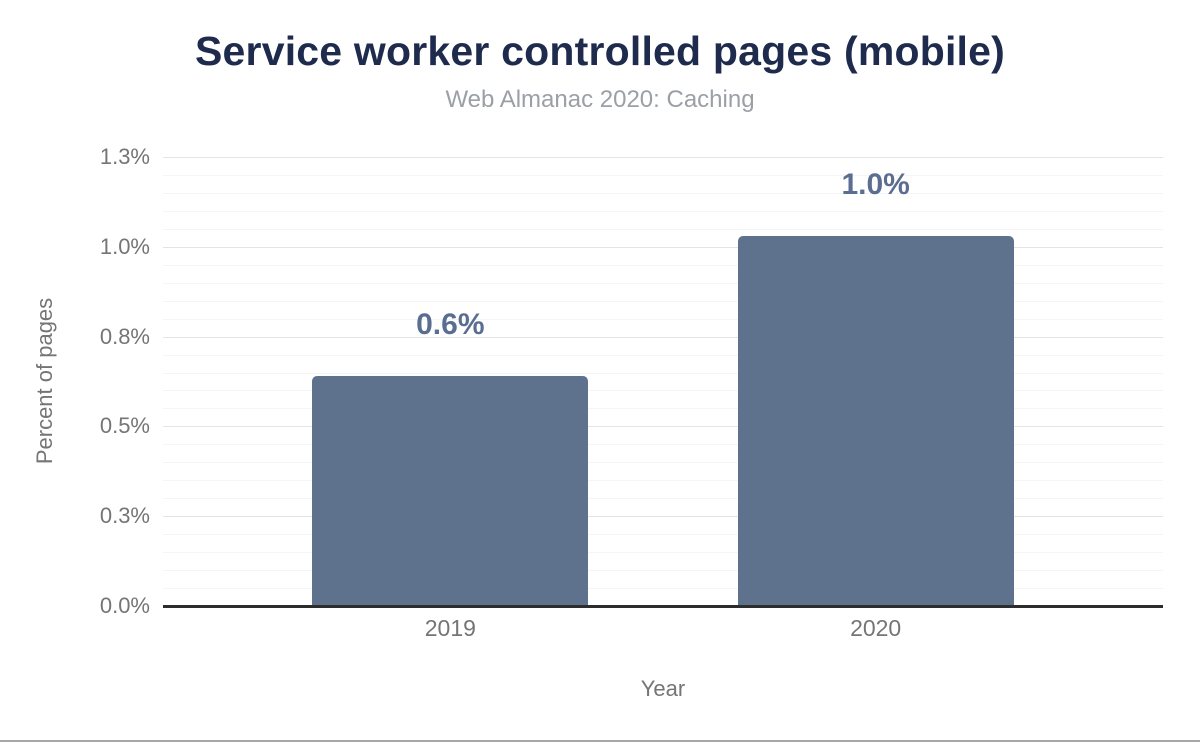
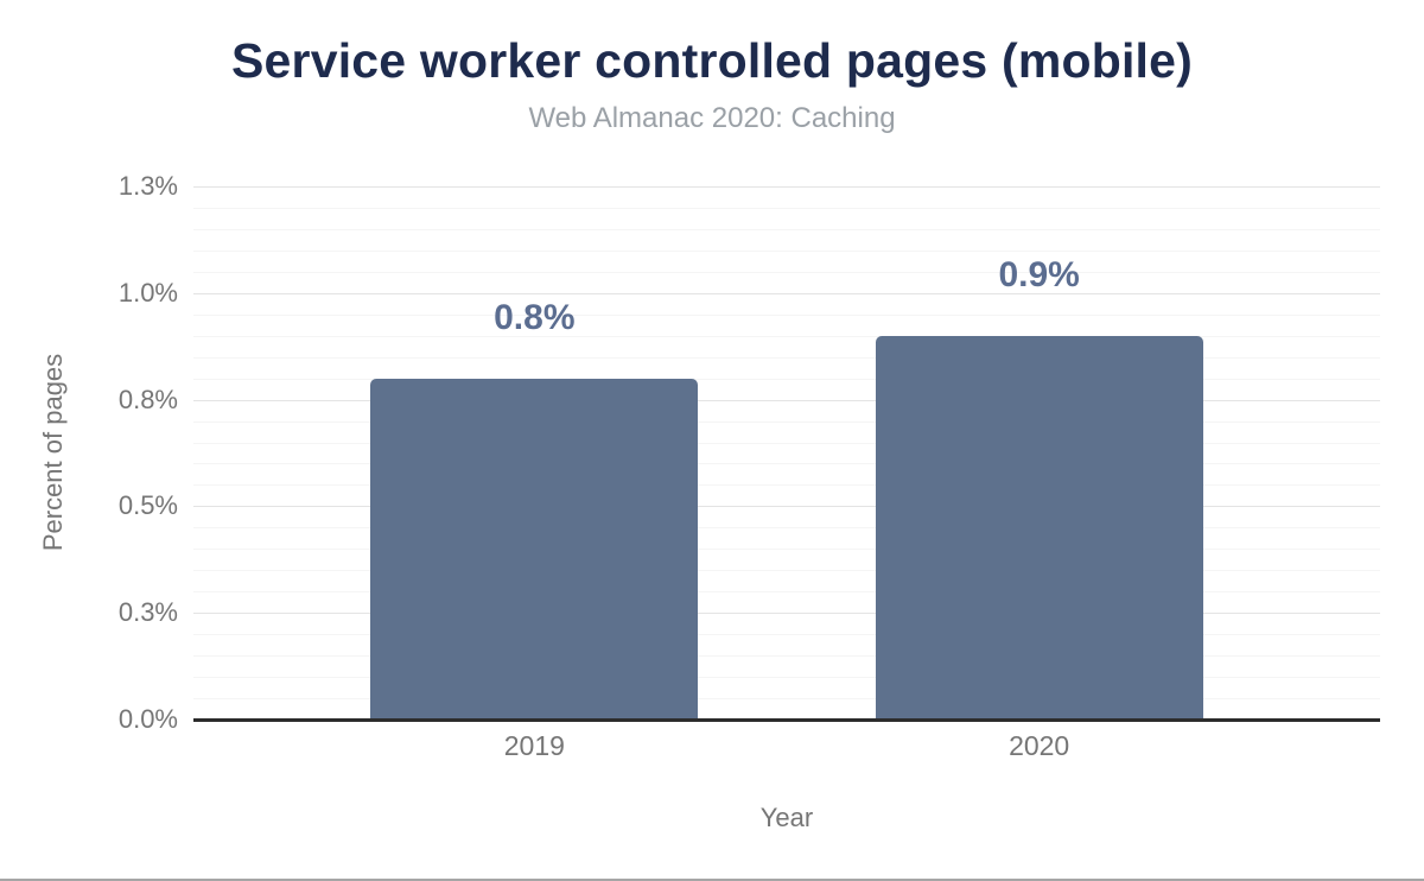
2019: 0.6% -> 0.8%
2020: 1.0% -> 0.9%
